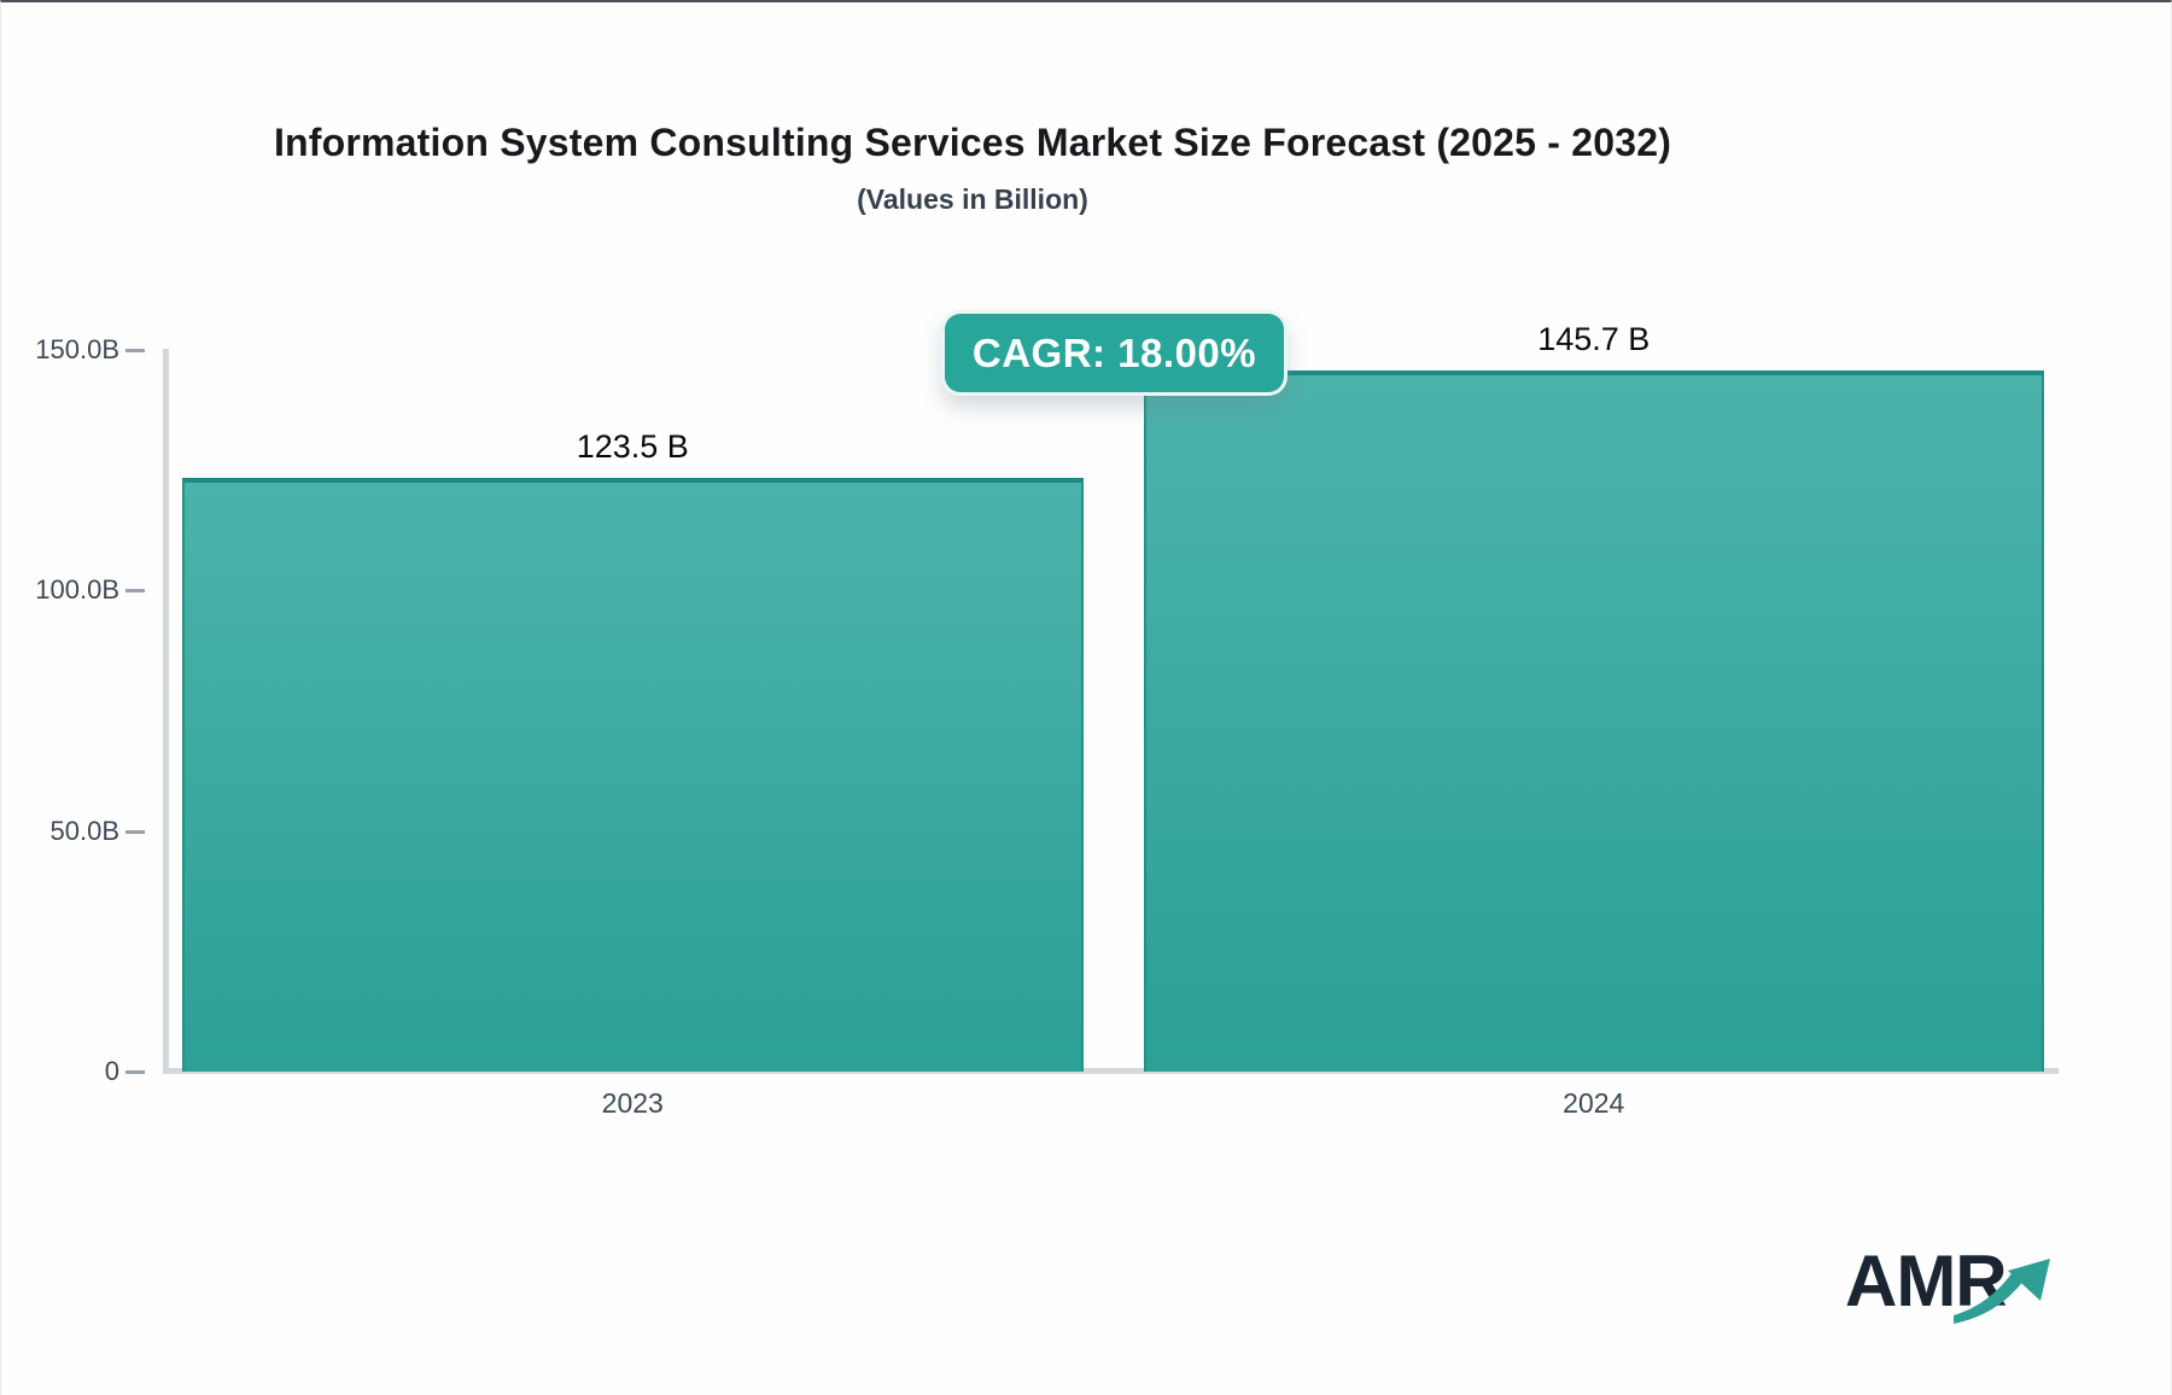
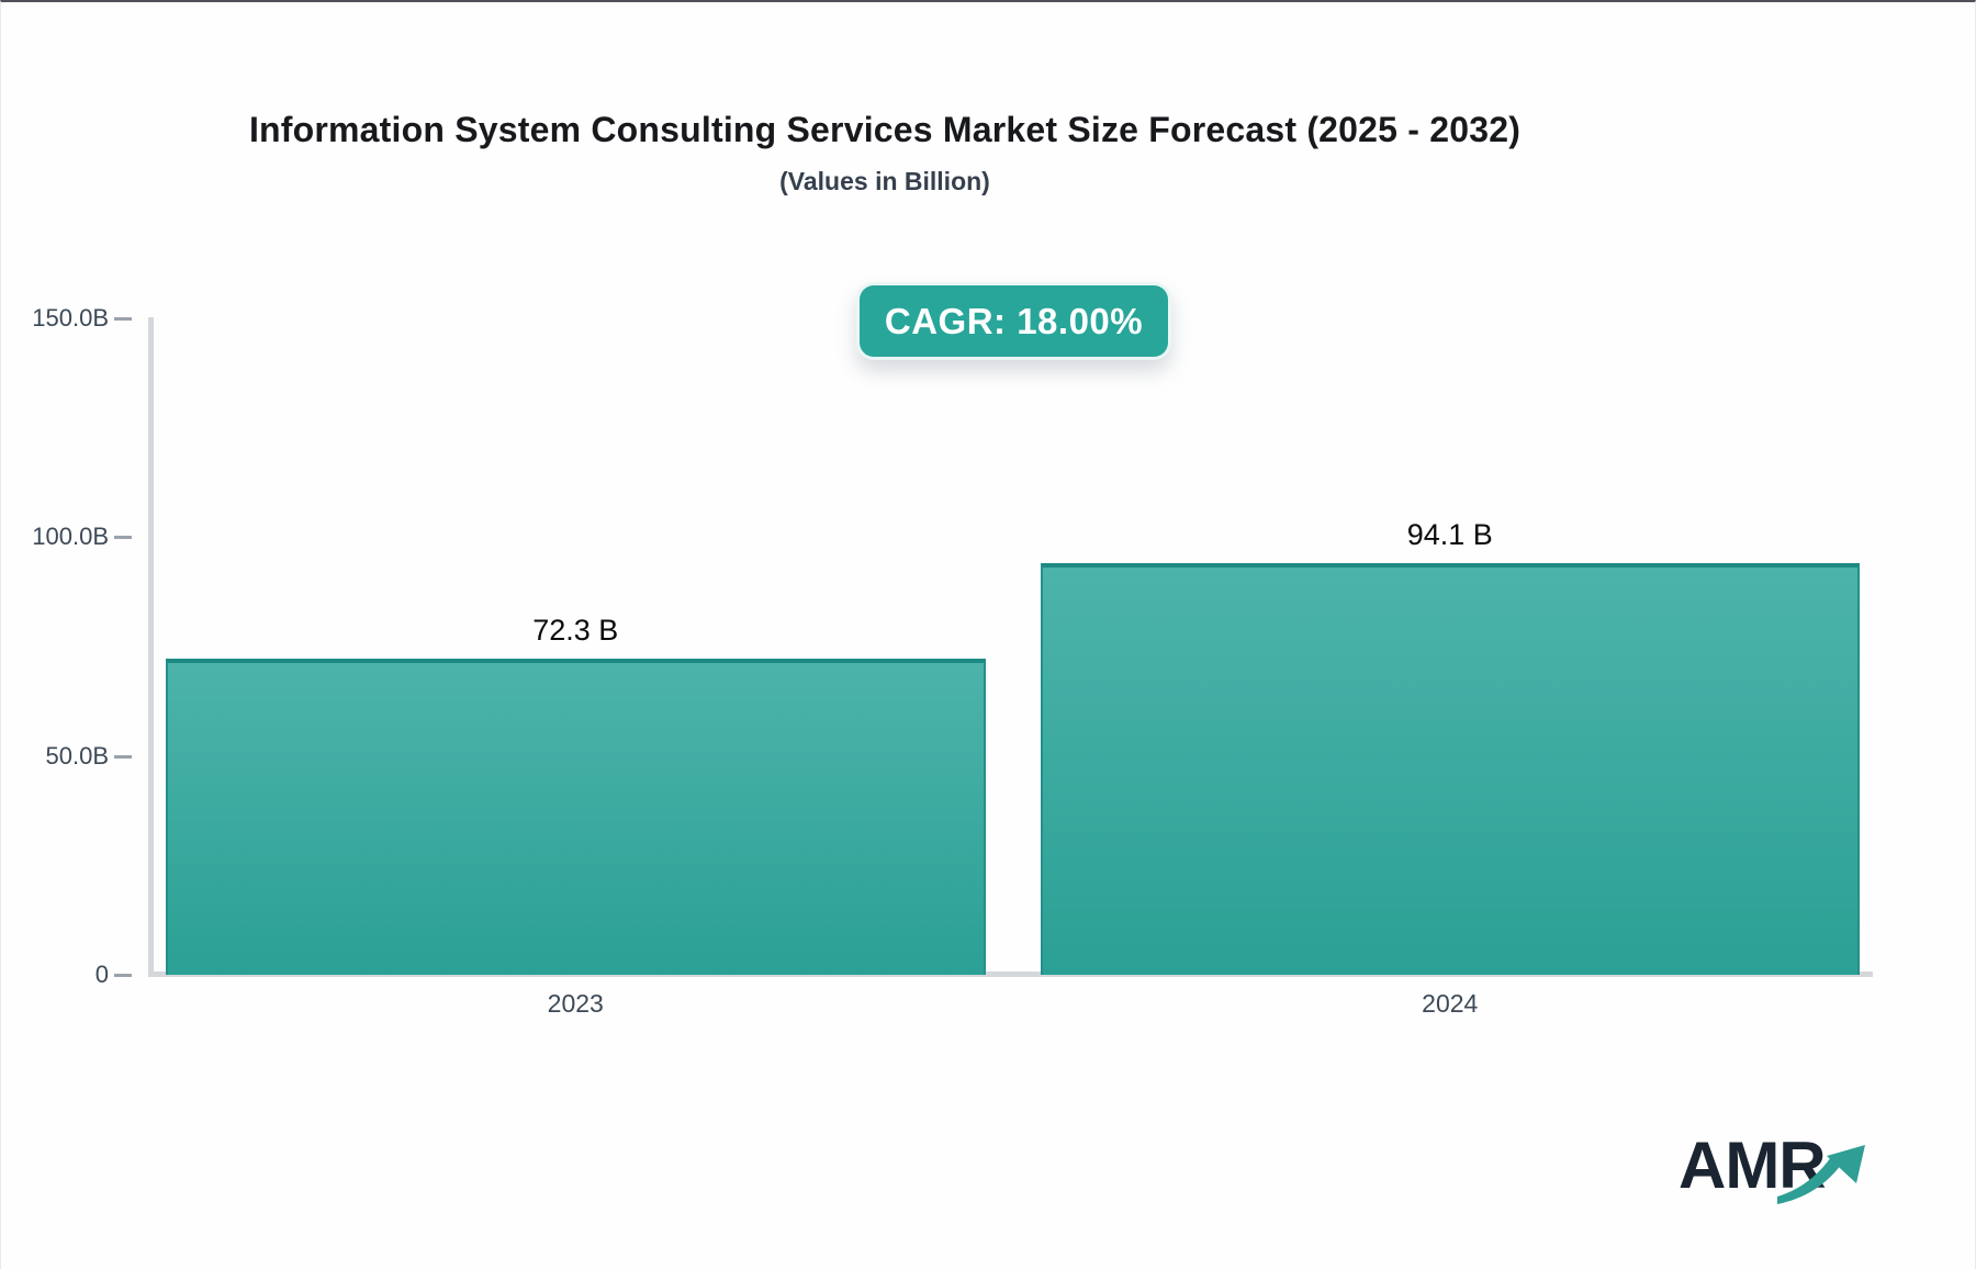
2023: 123.5 -> 72.3
2024: 145.7 -> 94.1
